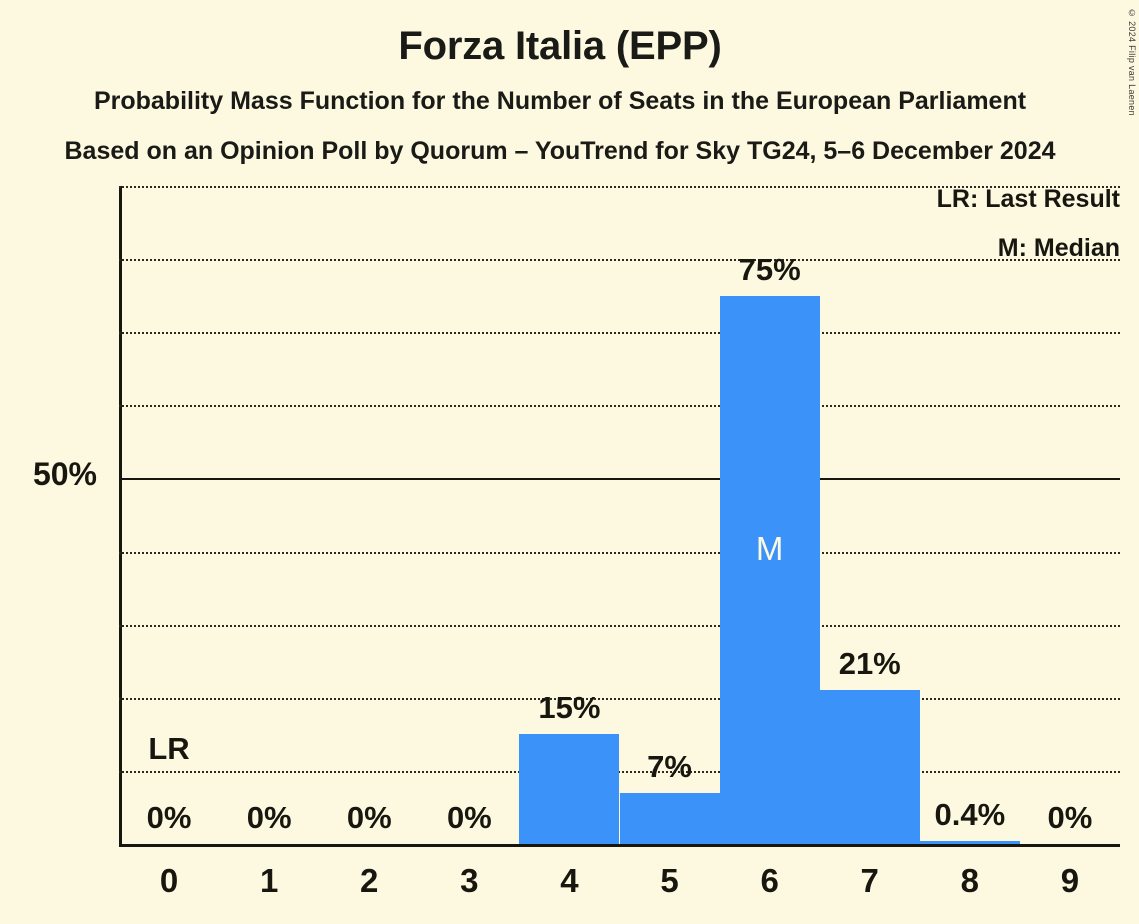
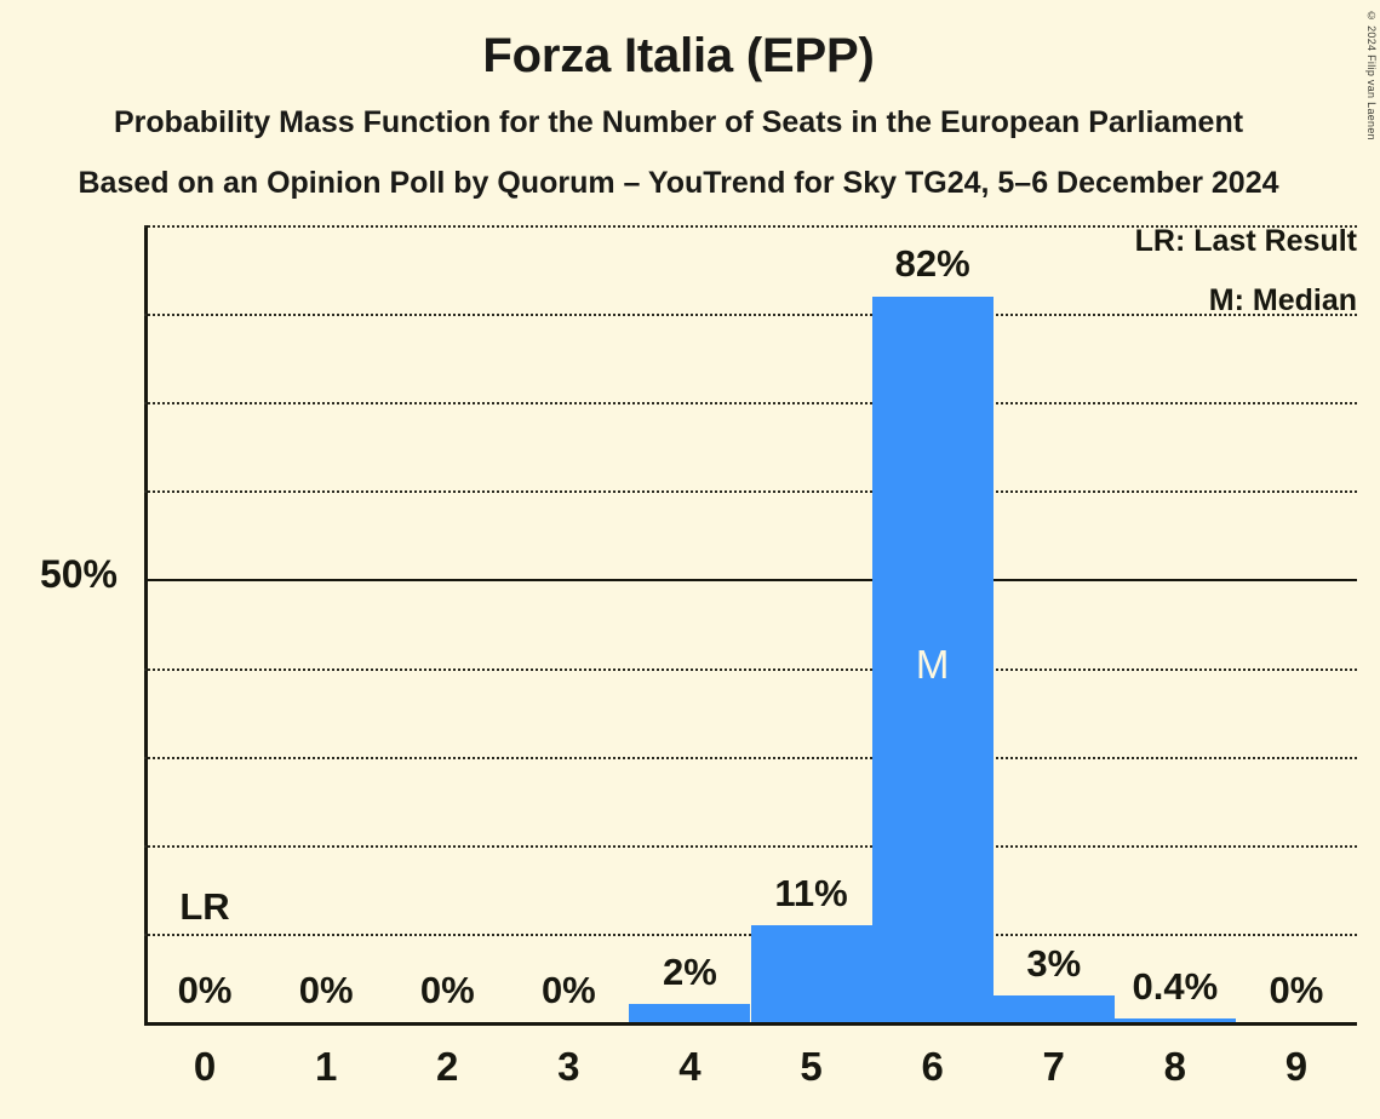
4: 15% -> 2%
5: 7% -> 11%
6: 75% -> 82%
7: 21% -> 3%
